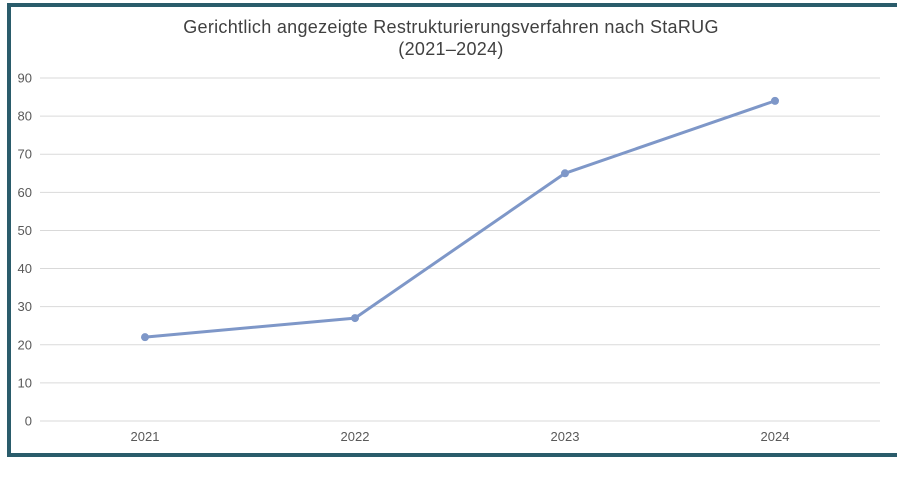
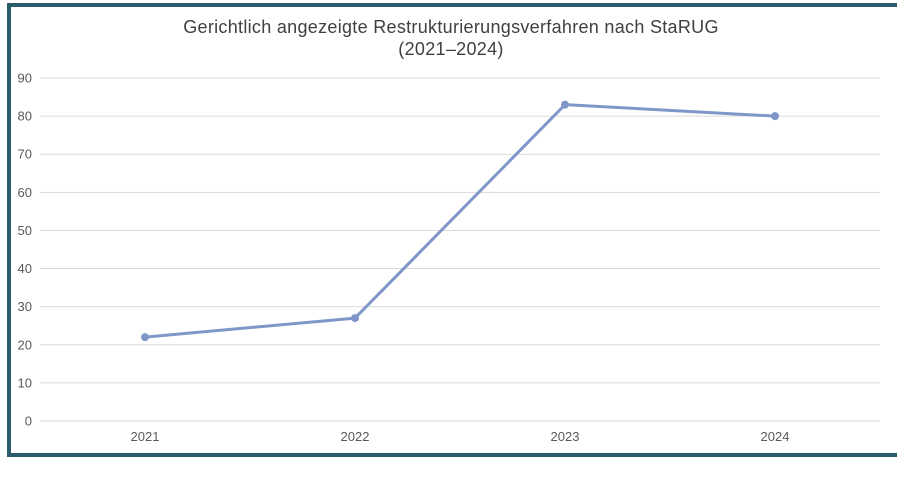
2023: 65 -> 83
2024: 84 -> 80
